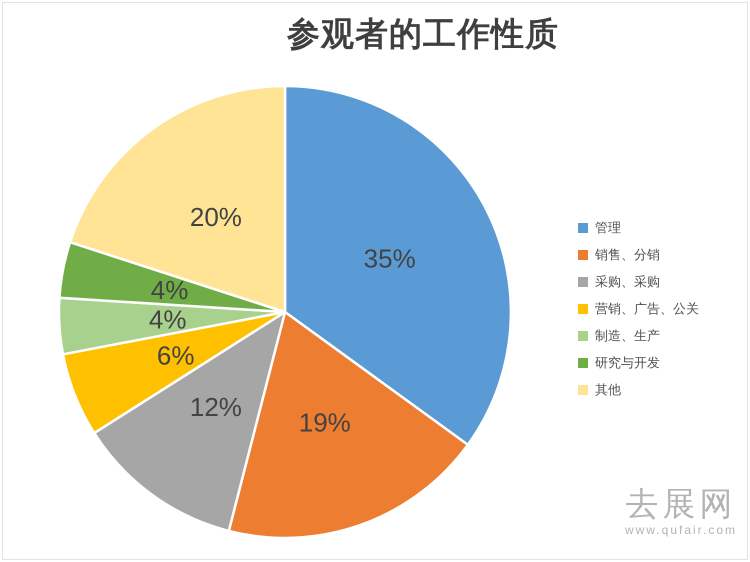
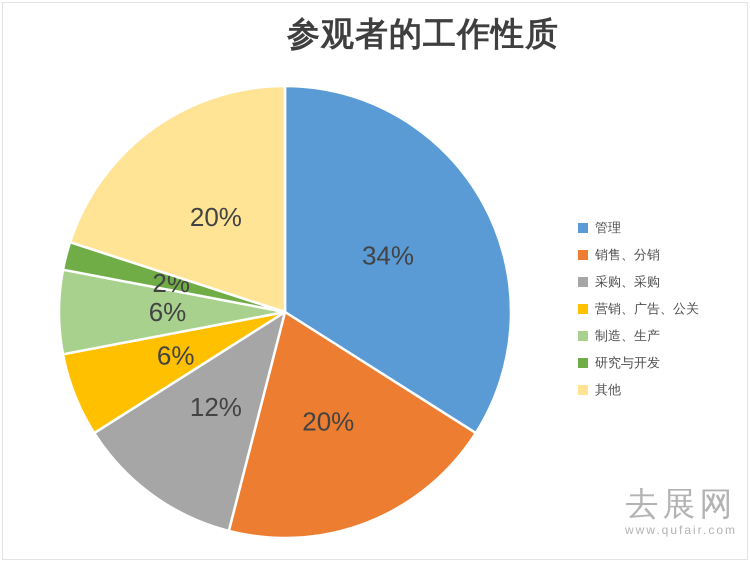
管理: 35% -> 34%
销售、分销: 19% -> 20%
制造、生产: 4% -> 6%
研究与开发: 4% -> 2%
